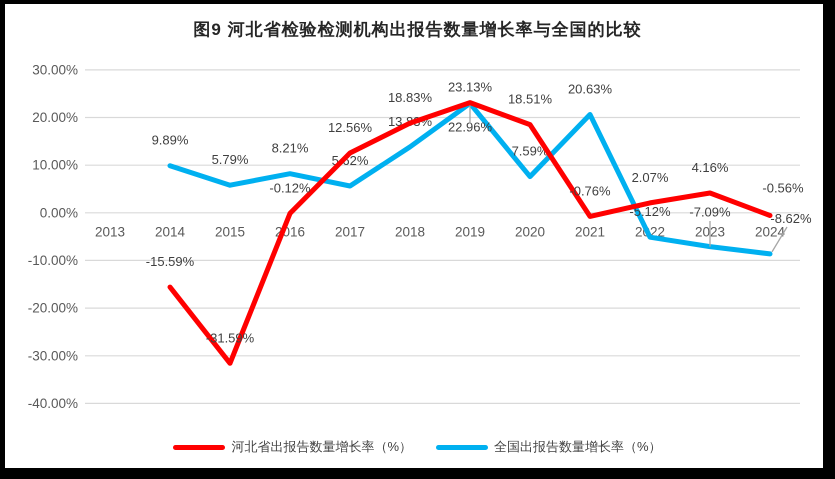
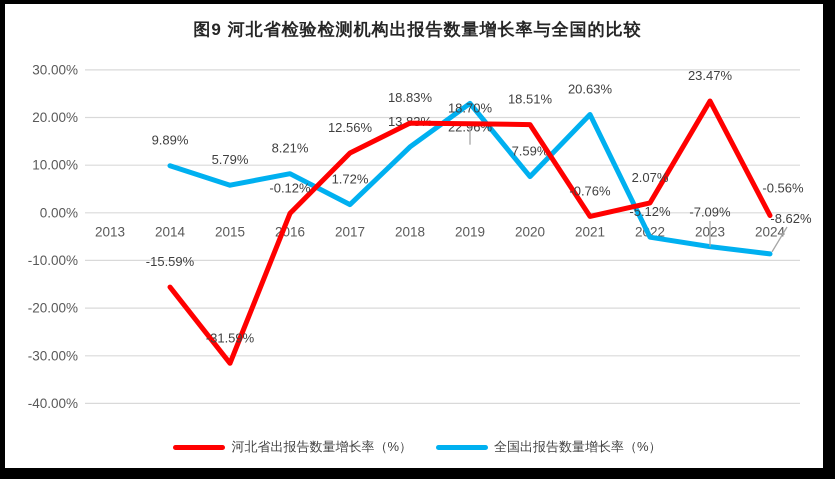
全国出报告数量增长率（%）/2017: 5.62% -> 1.72%
河北省出报告数量增长率（%）/2019: 23.13% -> 18.70%
河北省出报告数量增长率（%）/2023: 4.16% -> 23.47%
